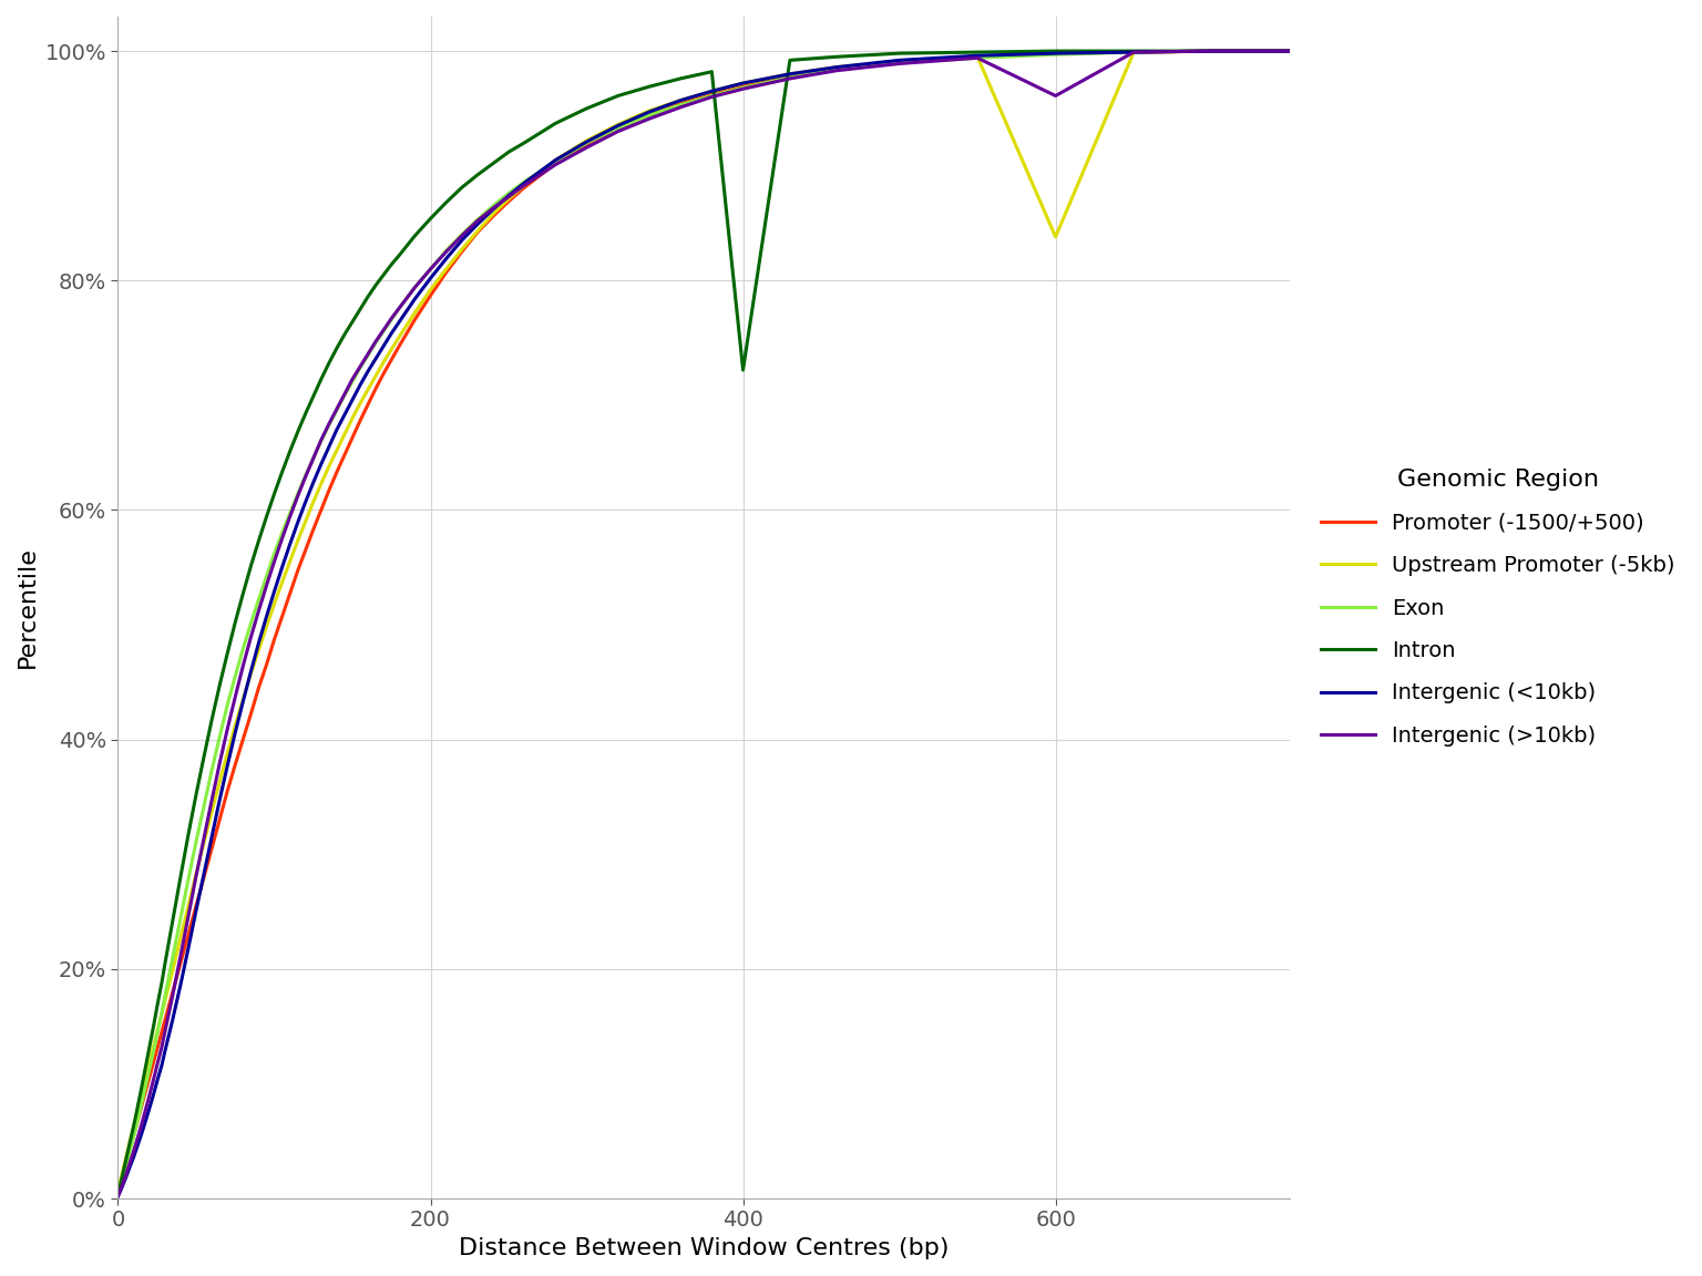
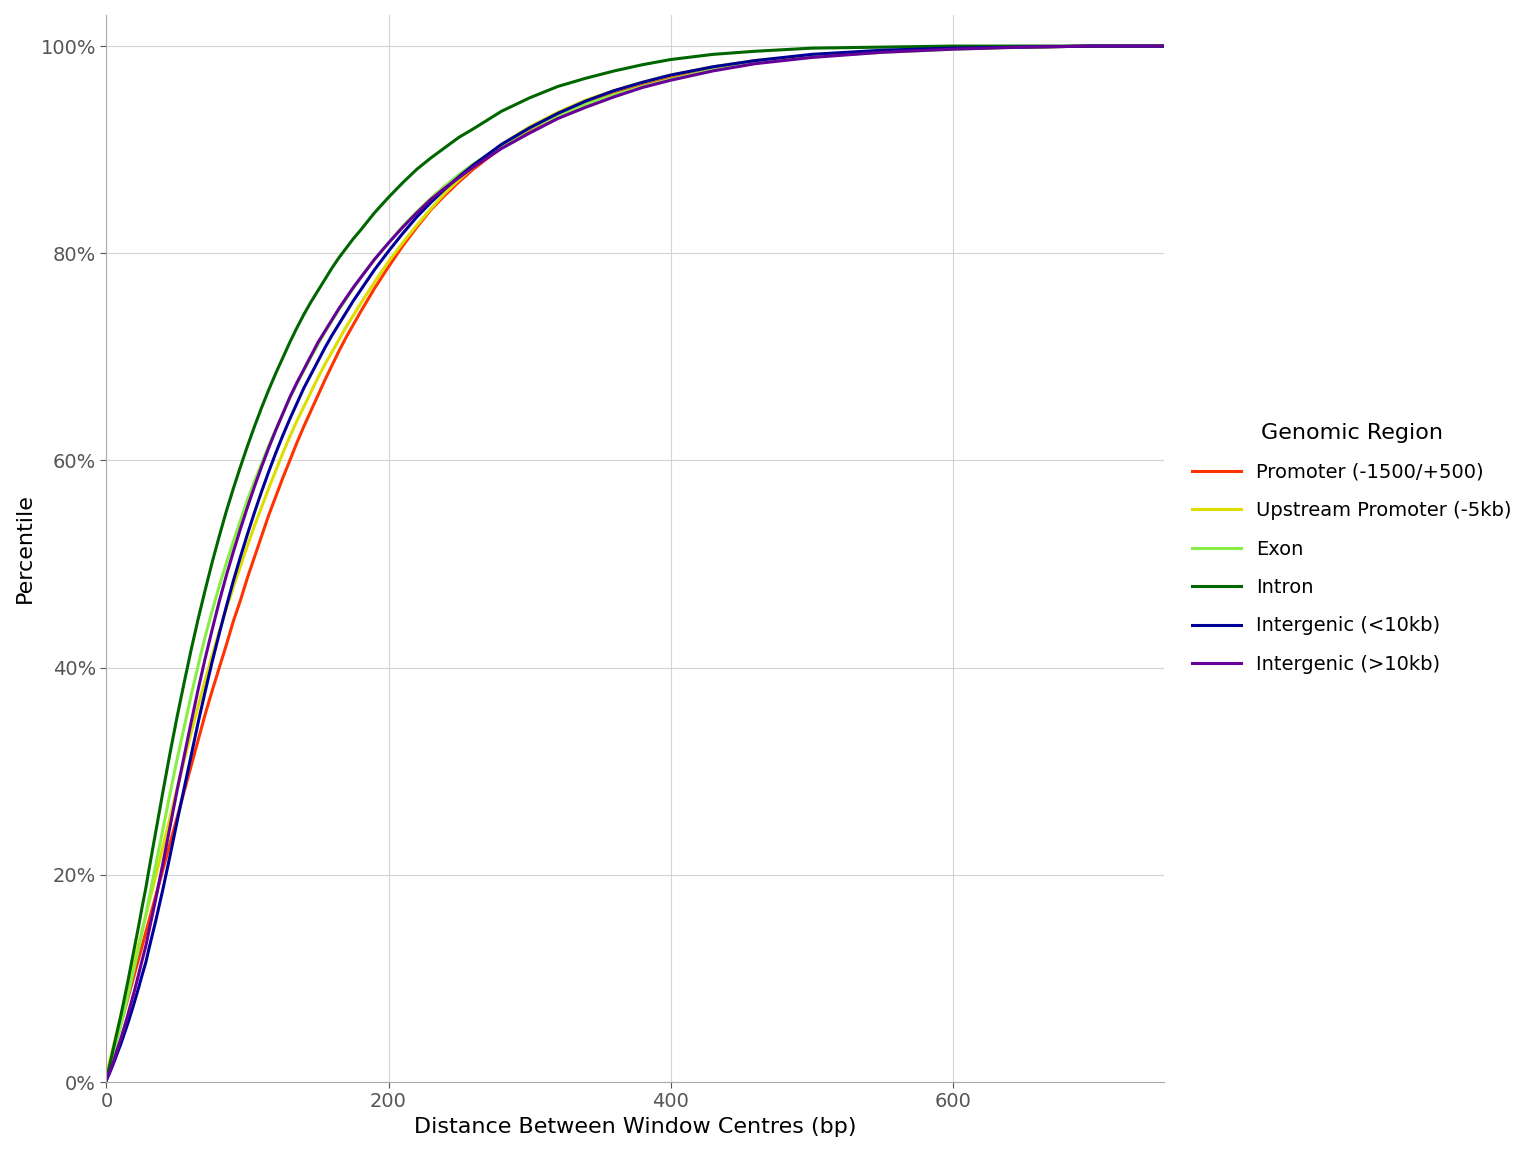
Intron/400: 72.2% -> 98.7%
Upstream Promoter (-5kb)/600: 83.8% -> 99.8%
Intergenic (>10kb)/600: 96.1% -> 99.7%
